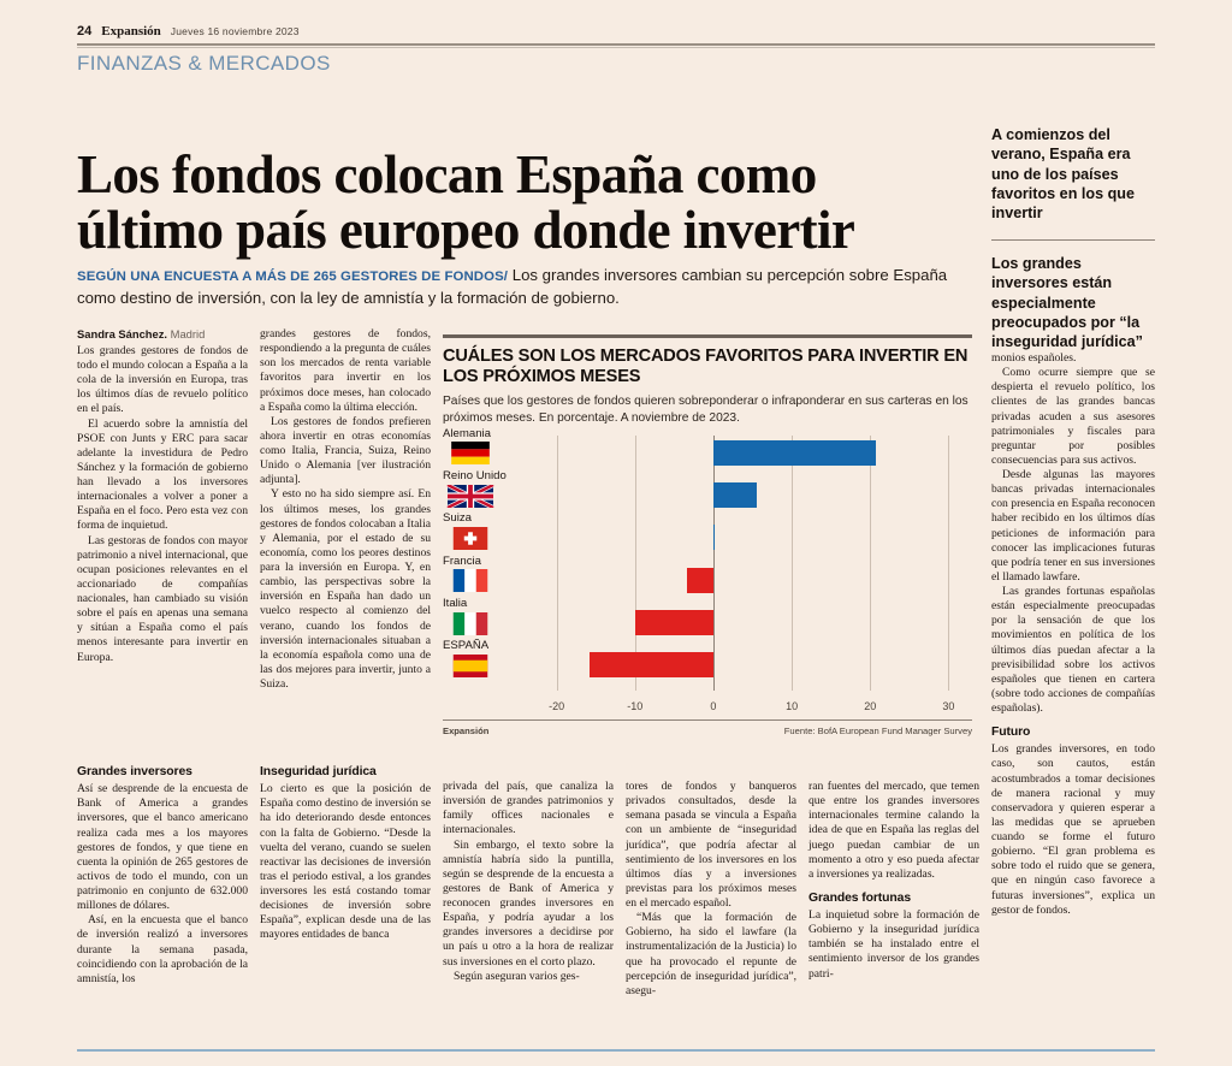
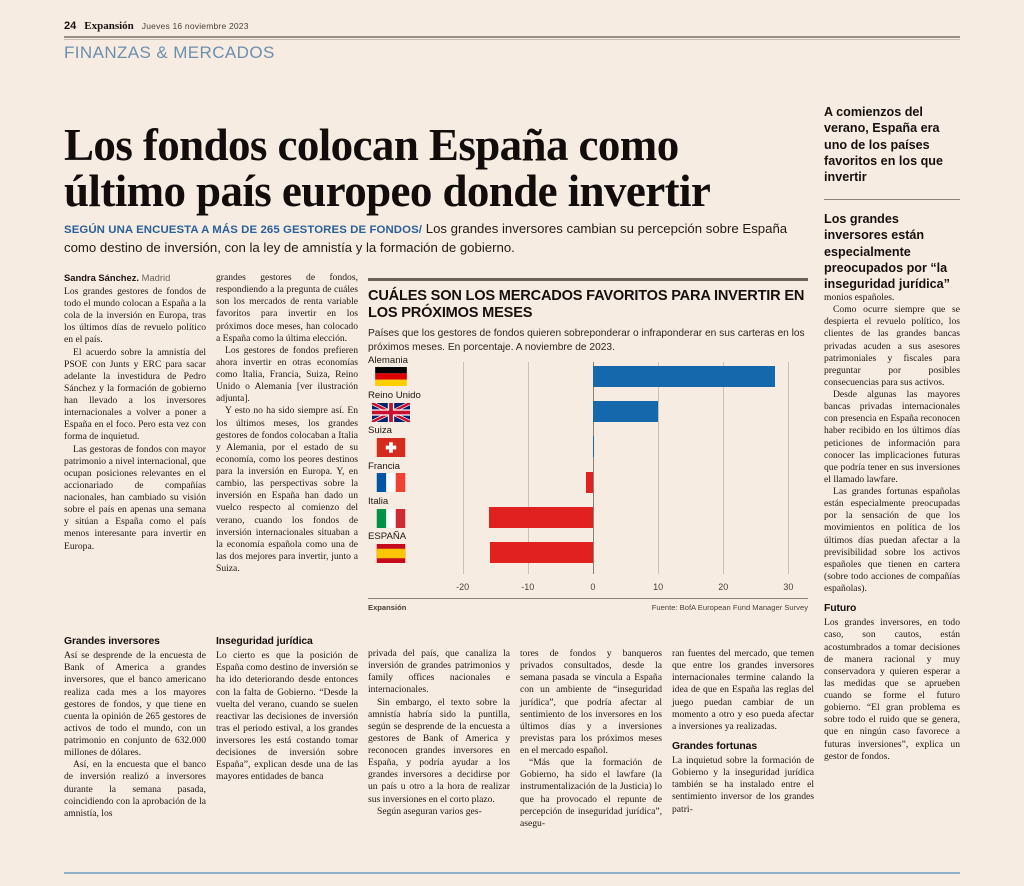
Alemania: 21 -> 28
Reino Unido: 6 -> 10
Francia: -3 -> -1
Italia: -10 -> -16
